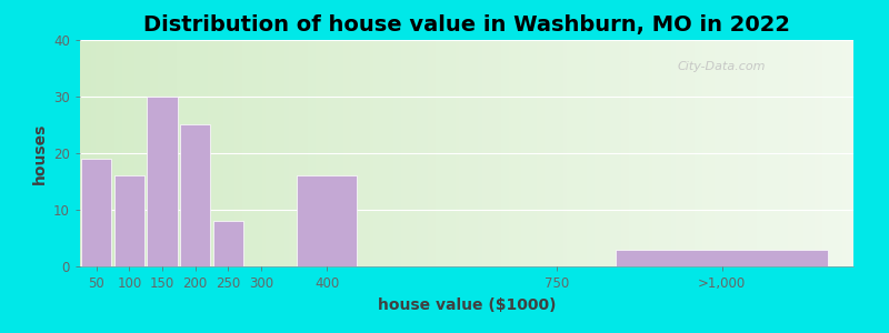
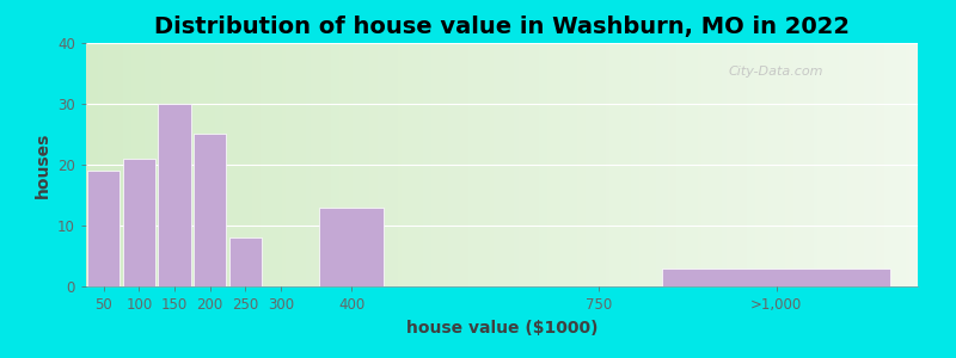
100: 16 -> 21
400: 16 -> 13
